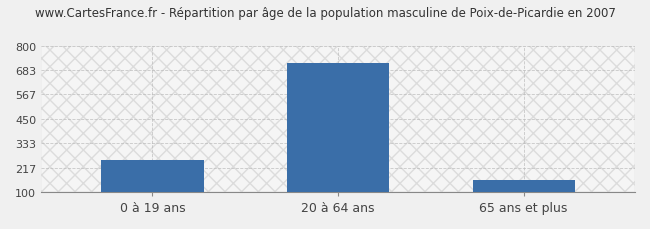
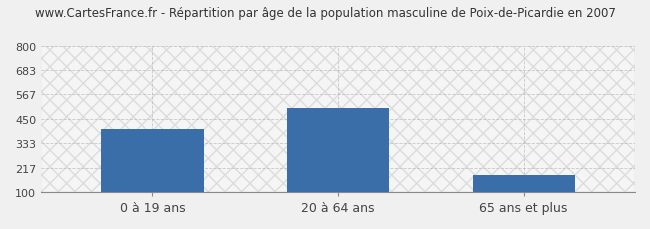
0 à 19 ans: 251 -> 400
20 à 64 ans: 719 -> 500
65 ans et plus: 155 -> 180
